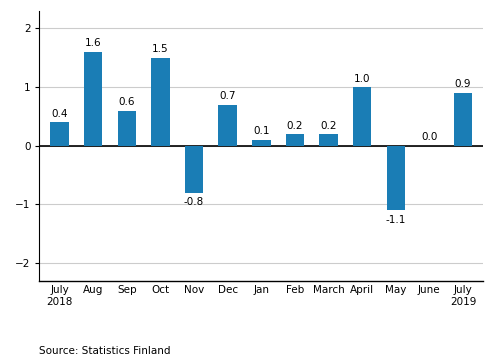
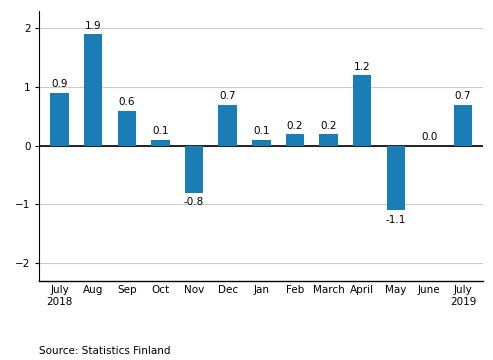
July 2018: 0.4 -> 0.9
Aug: 1.6 -> 1.9
Oct: 1.5 -> 0.1
April: 1.0 -> 1.2
July 2019: 0.9 -> 0.7
